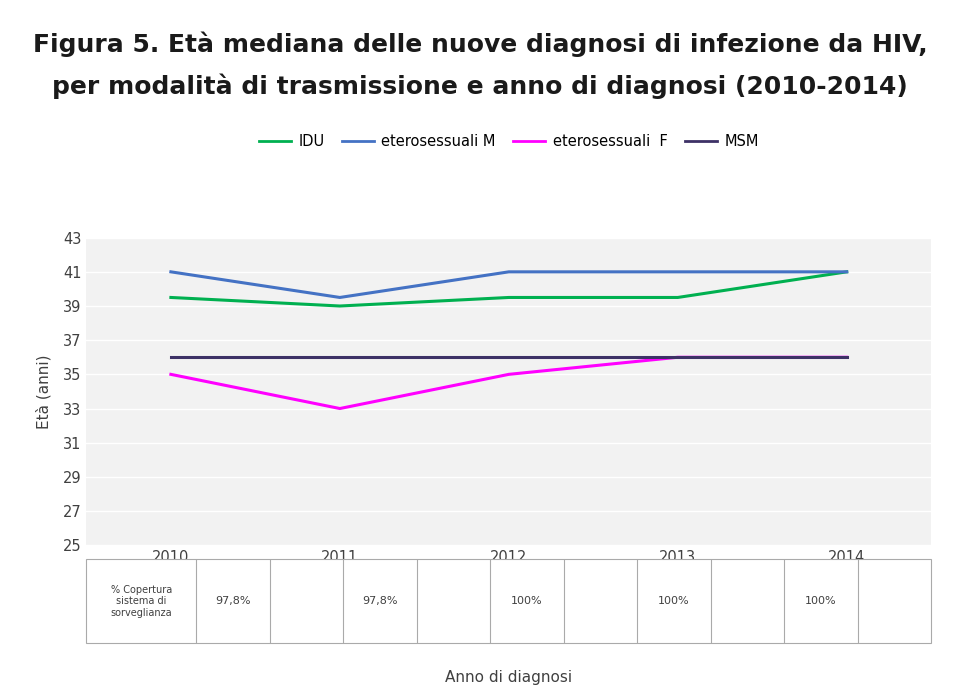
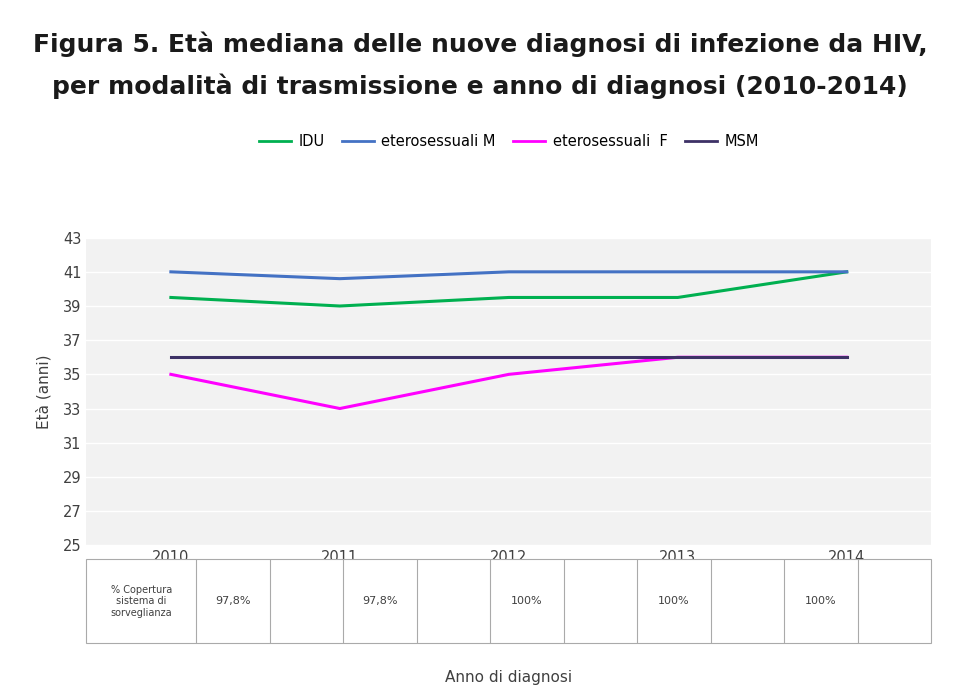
eterosessuali M/2011: 39.5 -> 40.6
